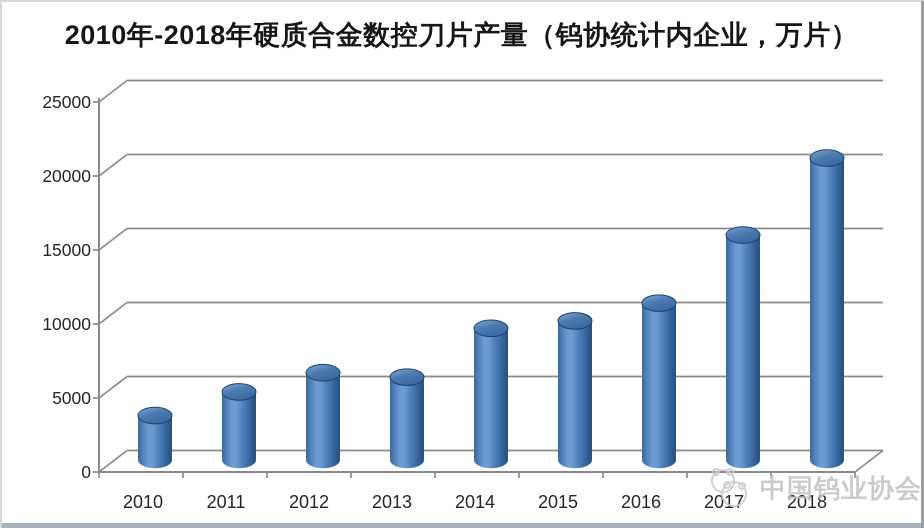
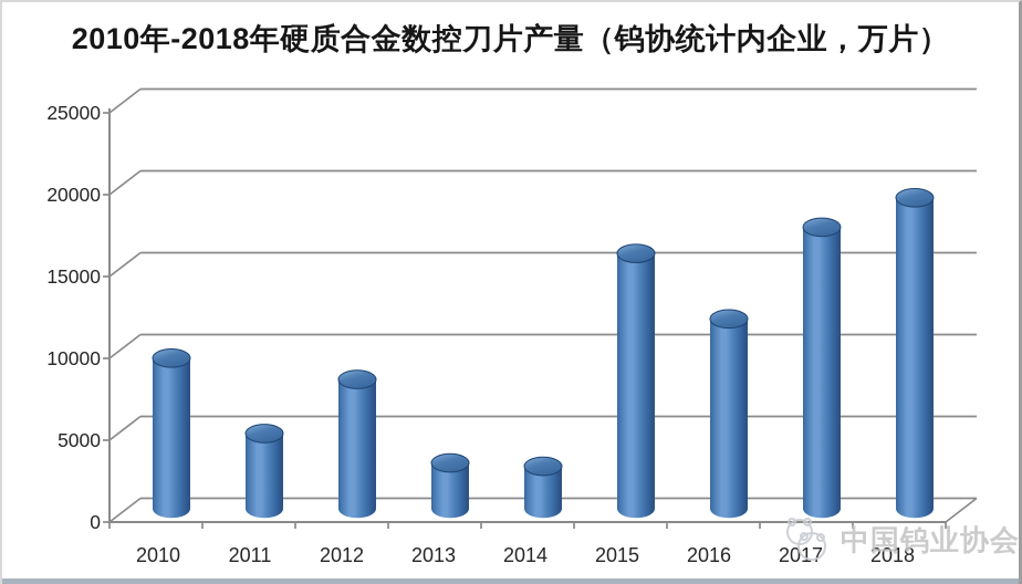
2010: 3000 -> 9200
2012: 5900 -> 7900
2013: 5600 -> 2800
2014: 8900 -> 2600
2015: 9400 -> 15600
2016: 10600 -> 11600
2017: 15200 -> 17200
2018: 20400 -> 19000
